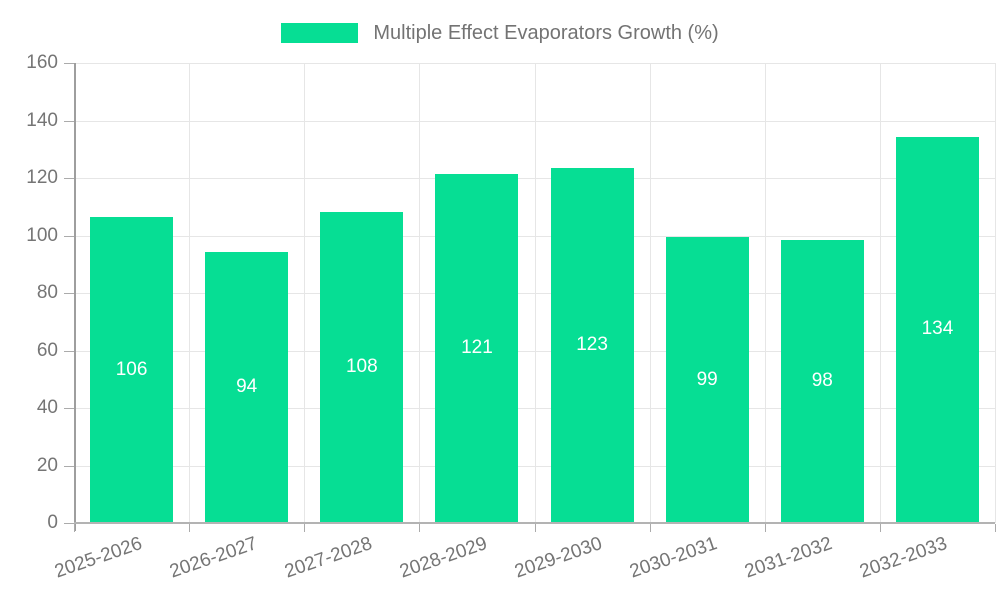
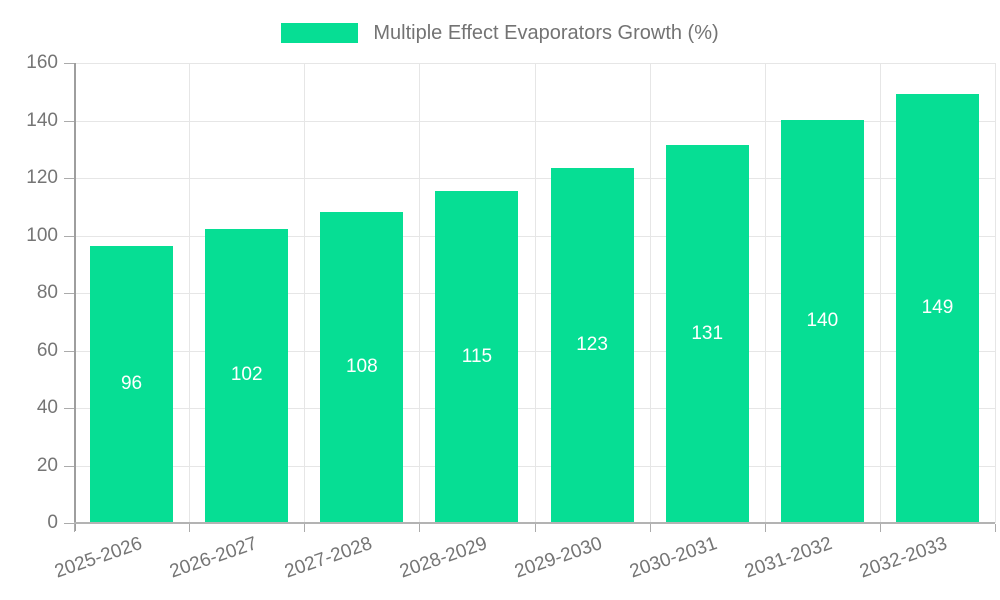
2025-2026: 106 -> 96
2026-2027: 94 -> 102
2028-2029: 121 -> 115
2030-2031: 99 -> 131
2031-2032: 98 -> 140
2032-2033: 134 -> 149
